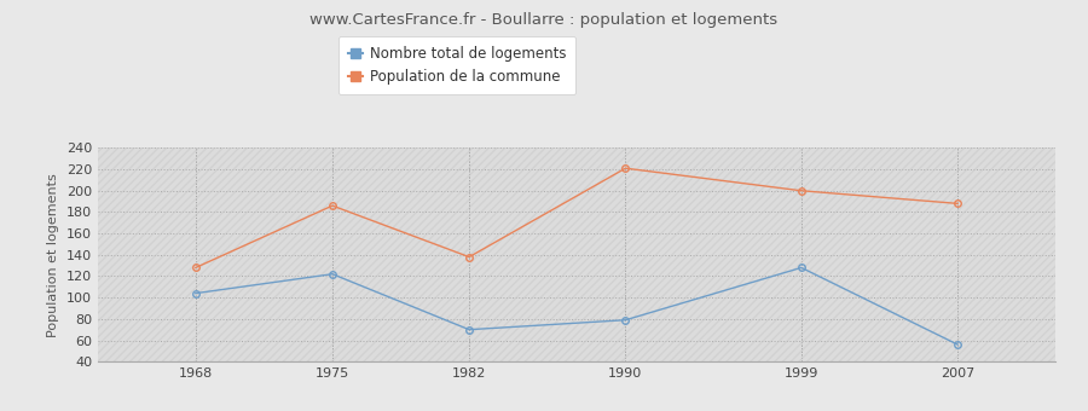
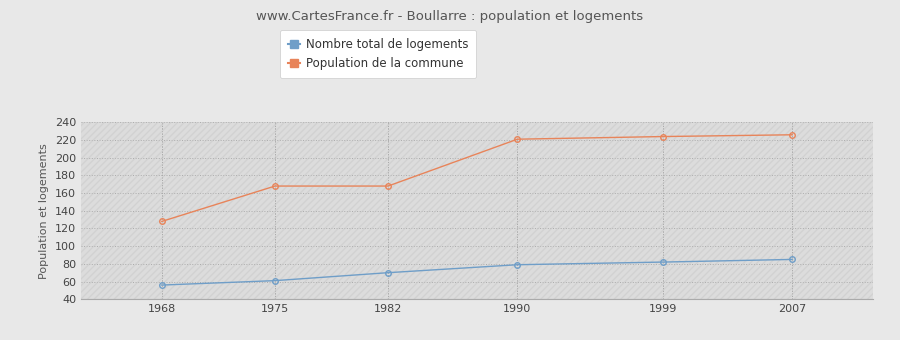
Nombre total de logements/1968: 104 -> 56
Nombre total de logements/1975: 122 -> 61
Population de la commune/1975: 186 -> 168
Population de la commune/1982: 138 -> 168
Nombre total de logements/1999: 128 -> 82
Population de la commune/1999: 200 -> 224
Nombre total de logements/2007: 56 -> 85
Population de la commune/2007: 188 -> 226
